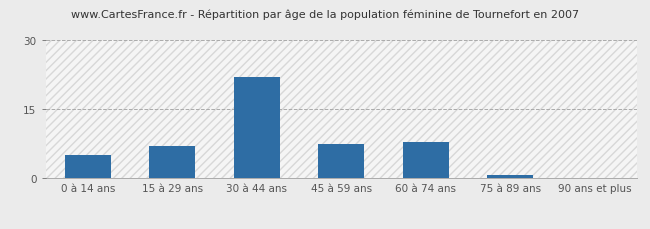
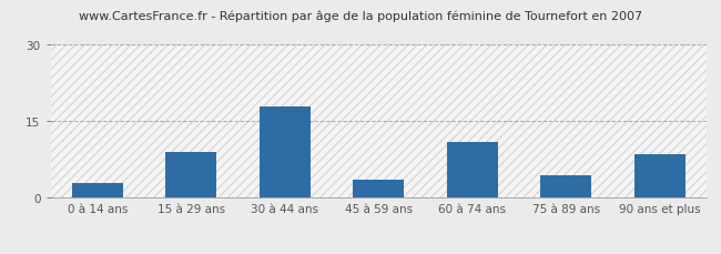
0 à 14 ans: 5.0 -> 3.0
15 à 29 ans: 7.0 -> 9.0
30 à 44 ans: 22.0 -> 18.0
45 à 59 ans: 7.5 -> 3.5
60 à 74 ans: 8.0 -> 11.0
75 à 89 ans: 0.7 -> 4.5
90 ans et plus: 0.1 -> 8.5
